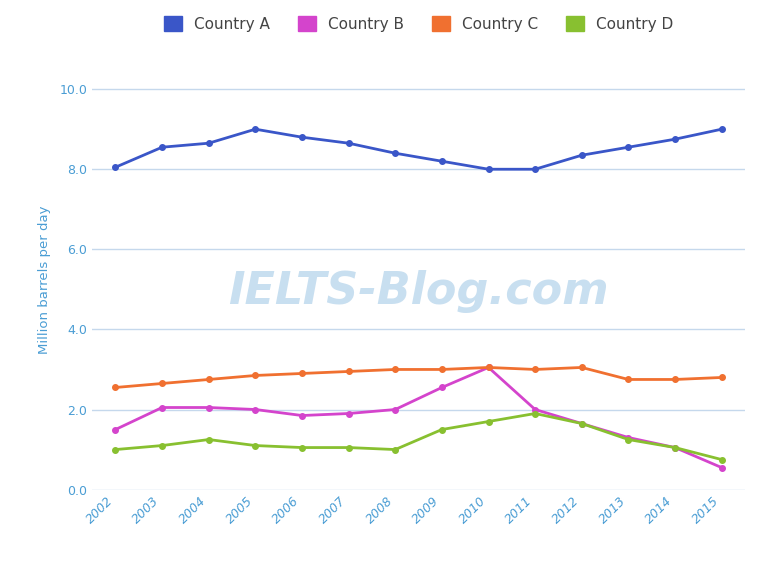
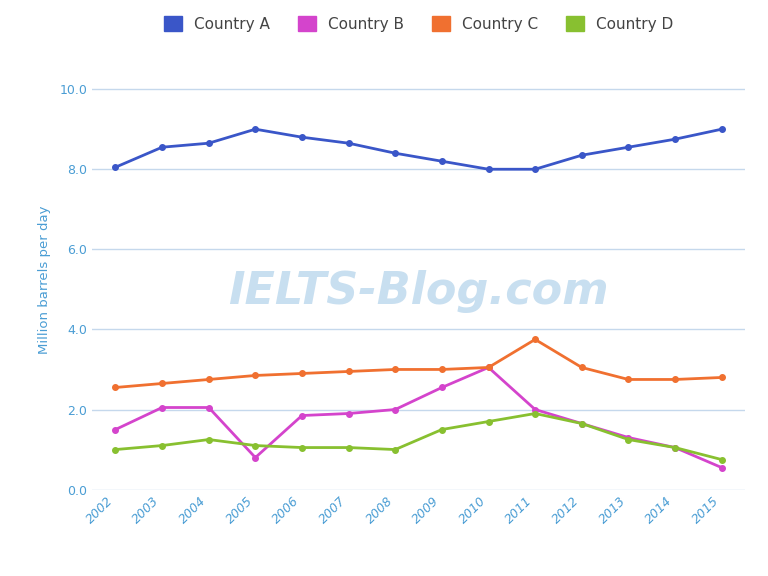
Country B/2005: 2.00 -> 0.80
Country C/2011: 3.00 -> 3.75
